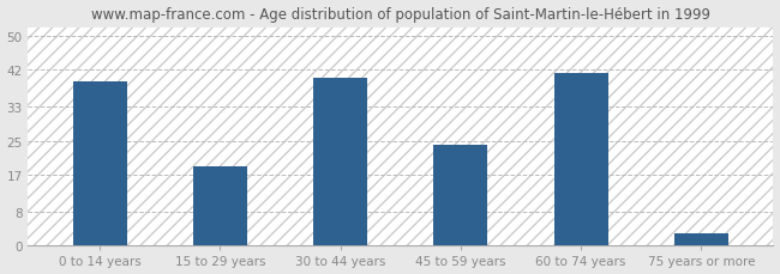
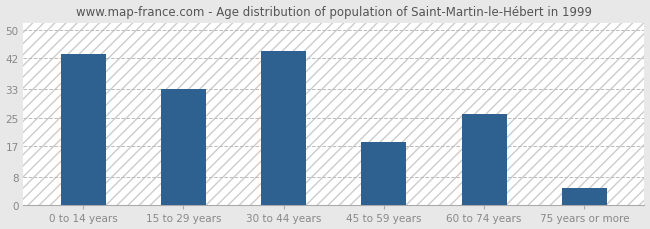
0 to 14 years: 39 -> 43
15 to 29 years: 19 -> 33
30 to 44 years: 40 -> 44
45 to 59 years: 24 -> 18
60 to 74 years: 41 -> 26
75 years or more: 3 -> 5
